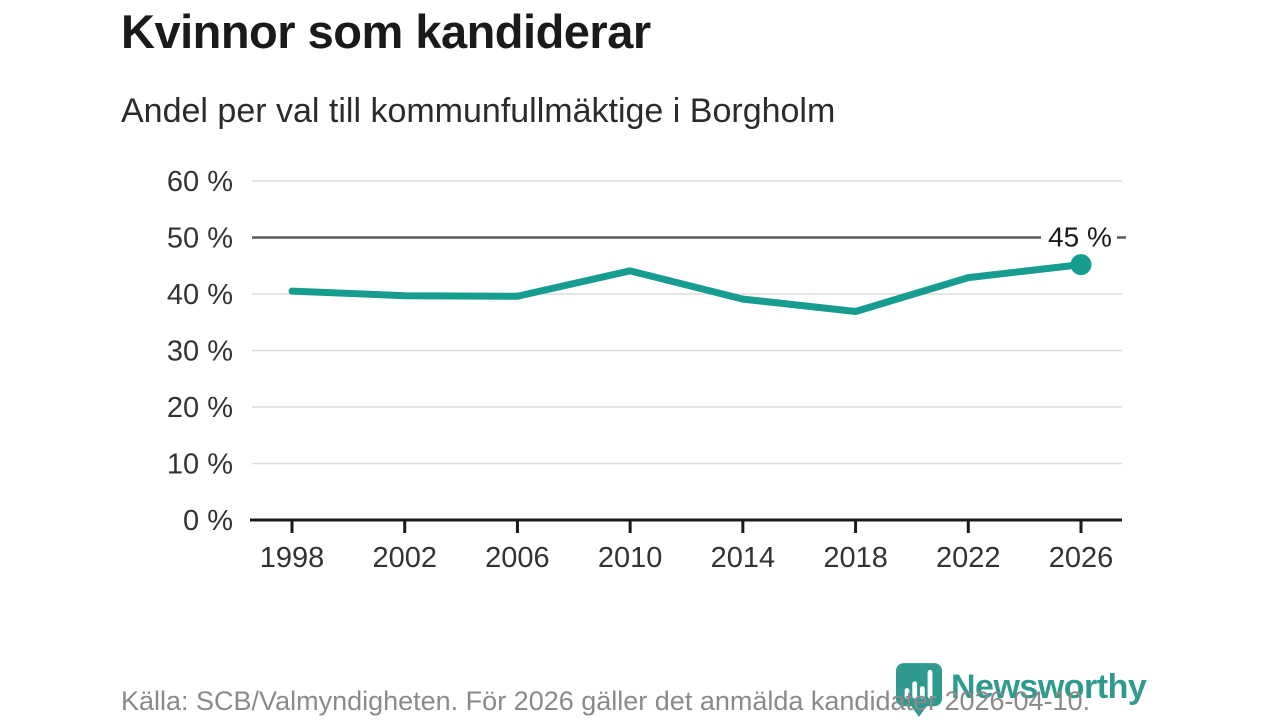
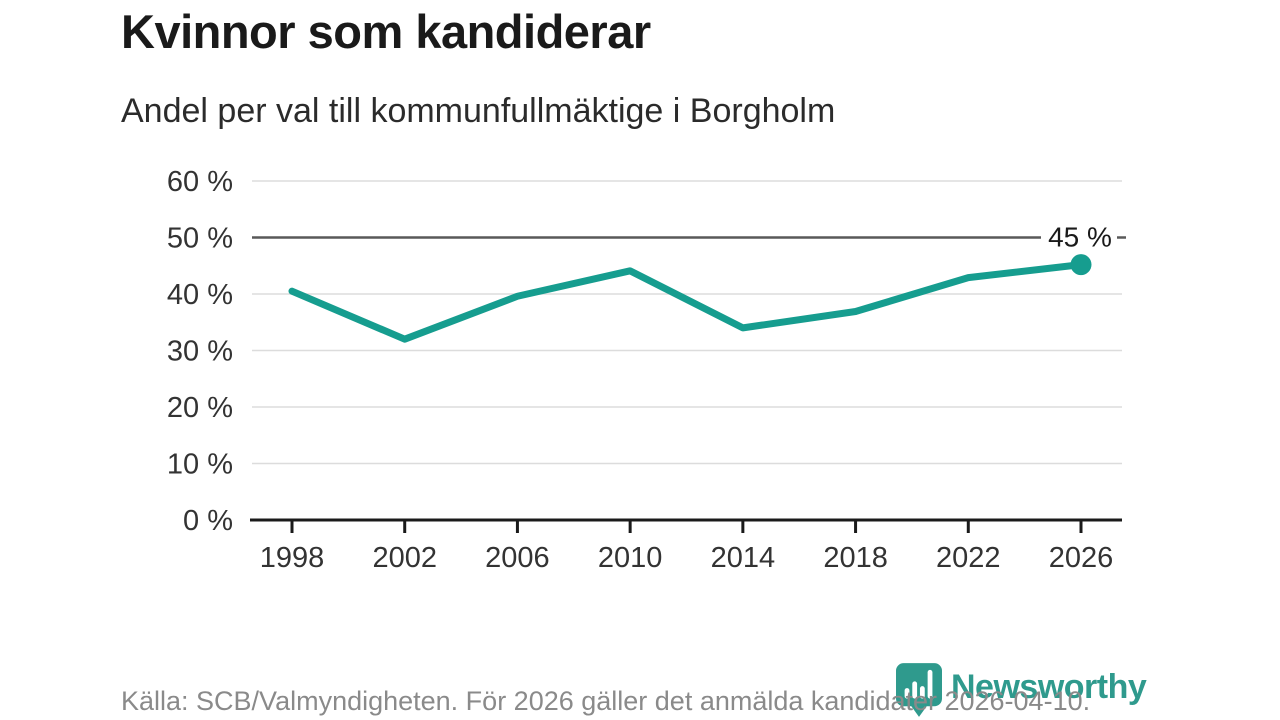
2002: 40% -> 32%
2014: 39% -> 34%
